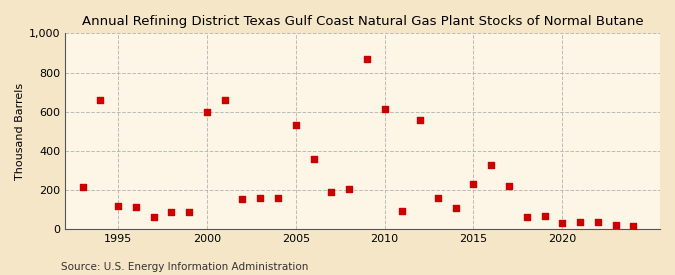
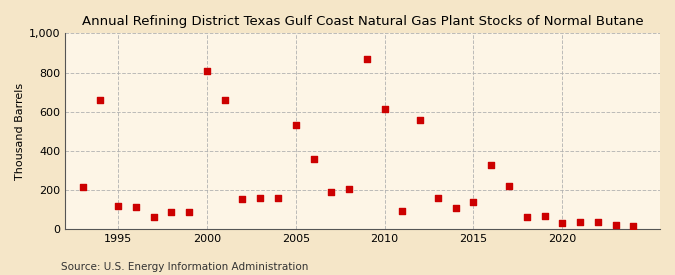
2000: 600 -> 810
2015: 230 -> 140
